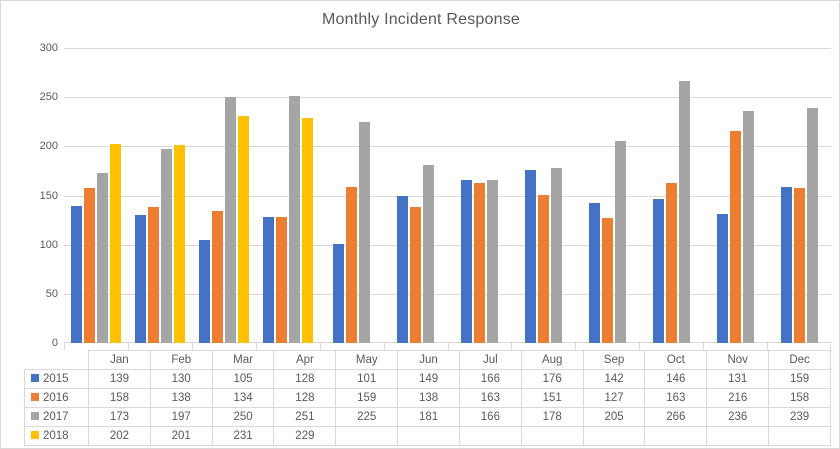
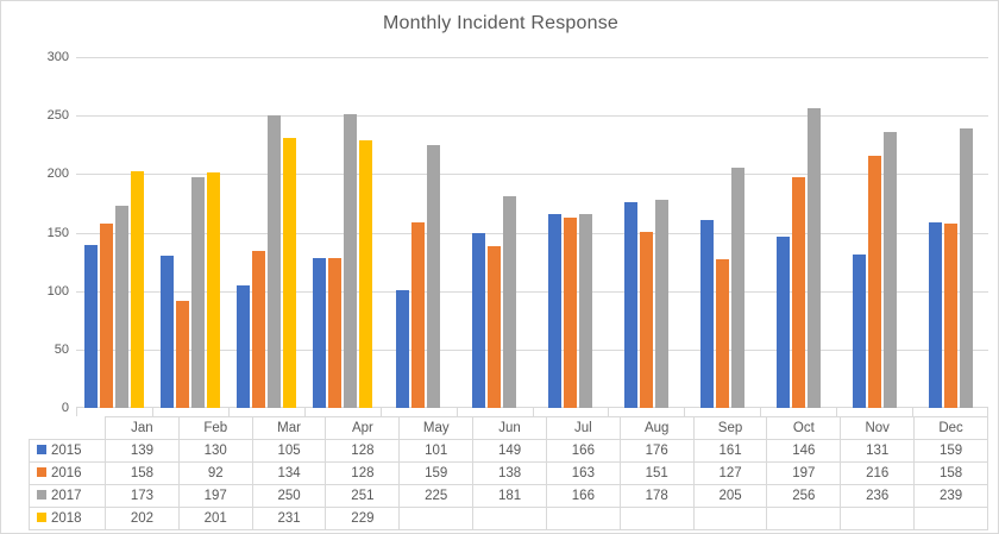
2016/Feb: 138 -> 92
2015/Sep: 142 -> 161
2016/Oct: 163 -> 197
2017/Oct: 266 -> 256
